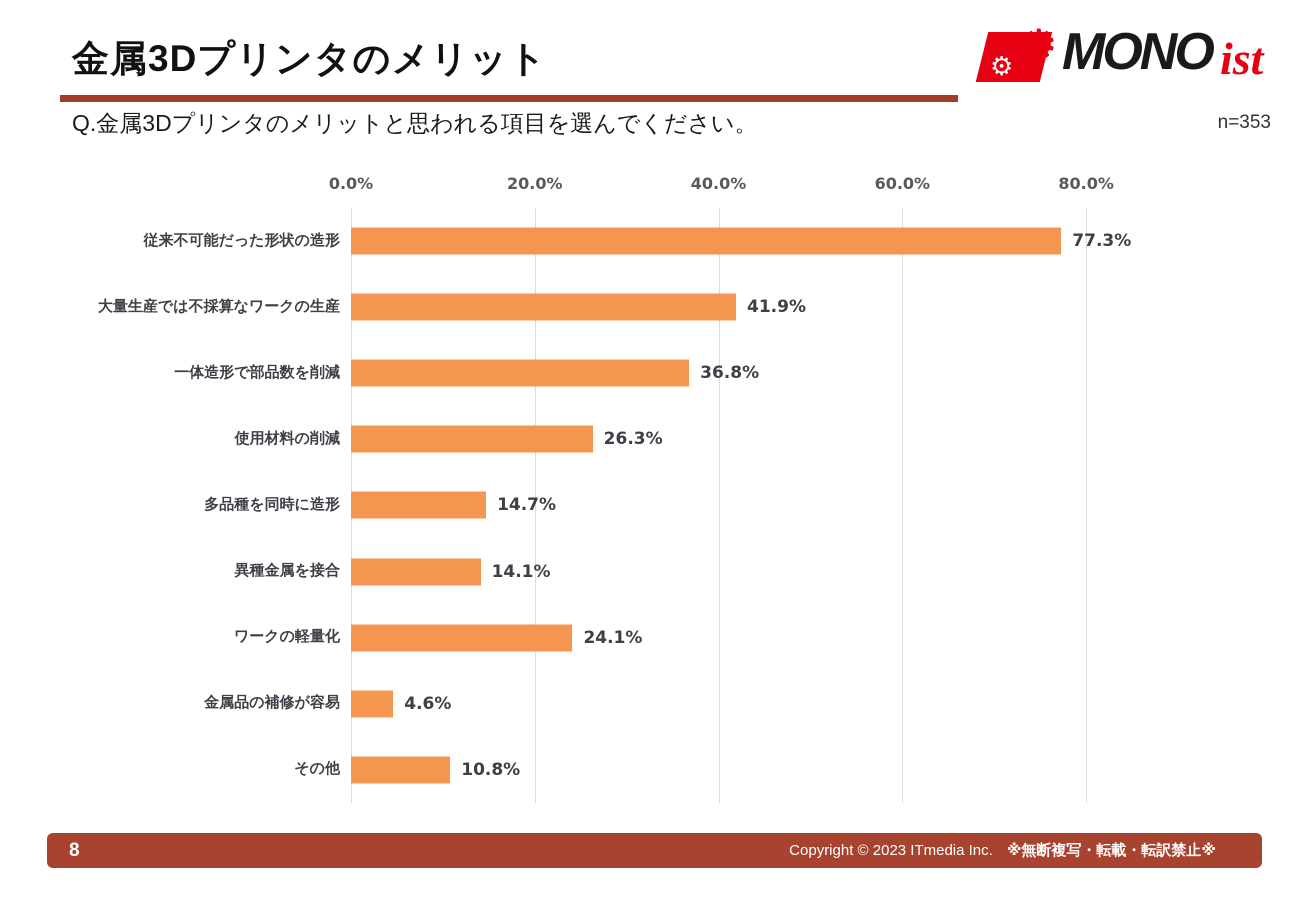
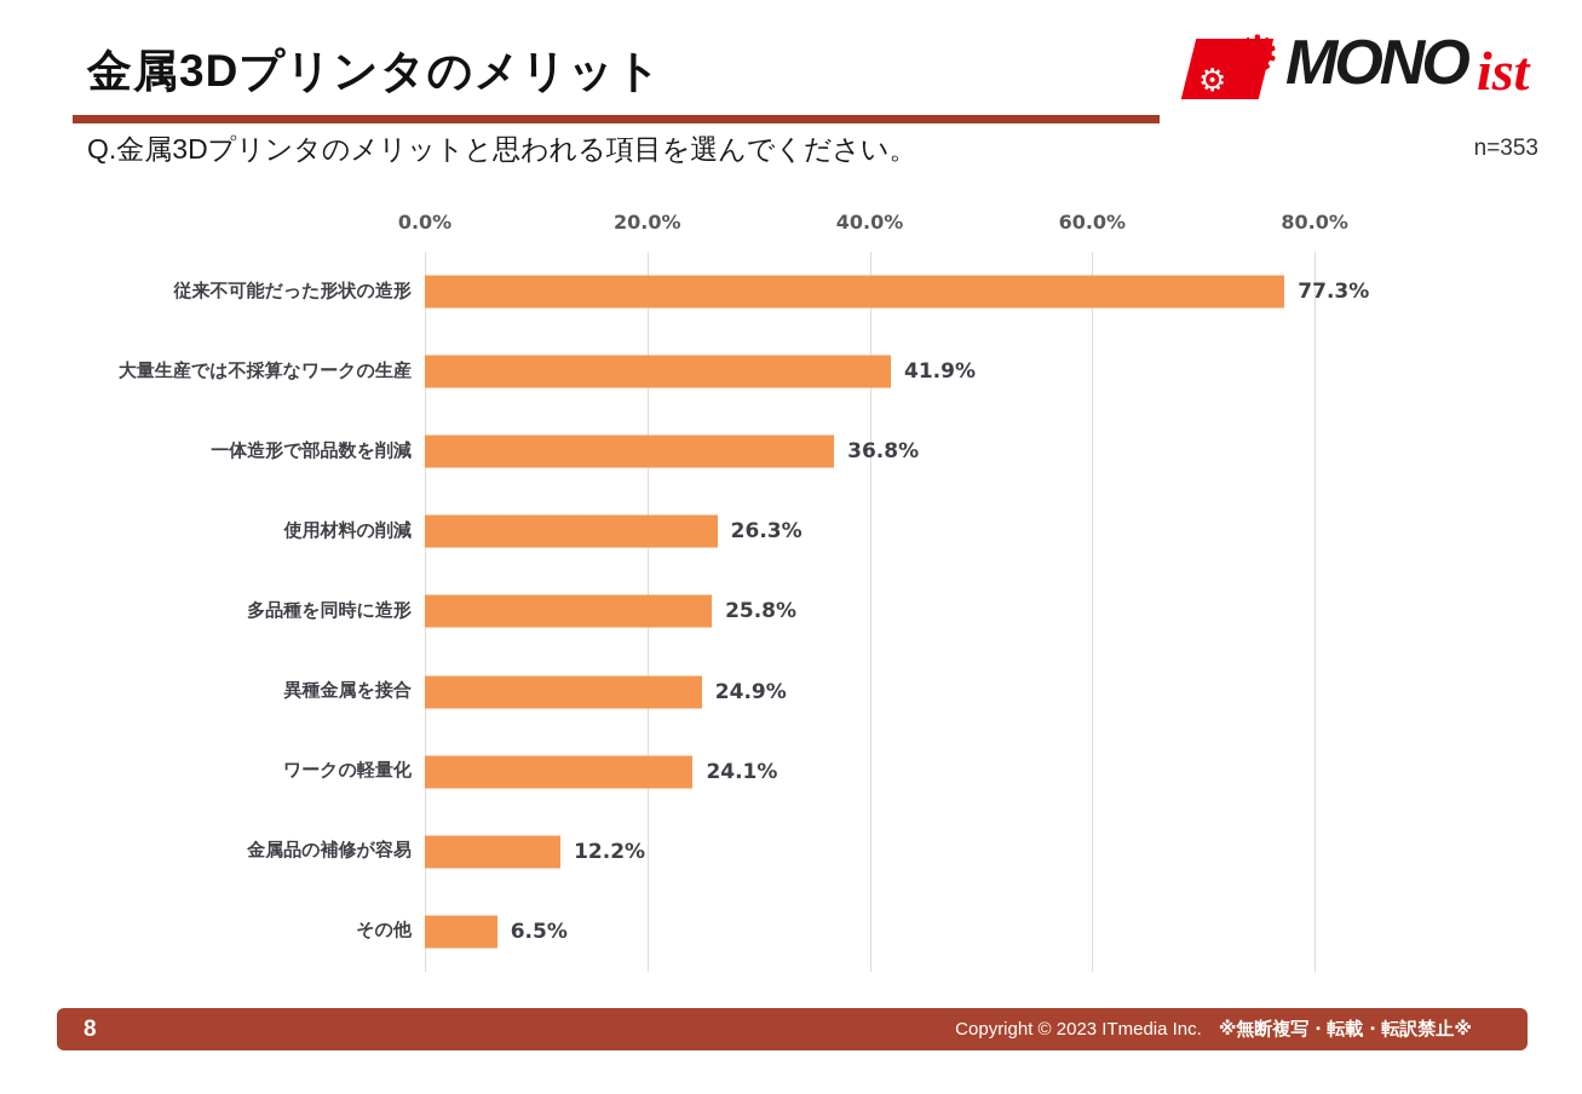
多品種を同時に造形: 14.7% -> 25.8%
異種金属を接合: 14.1% -> 24.9%
金属品の補修が容易: 4.6% -> 12.2%
その他: 10.8% -> 6.5%
